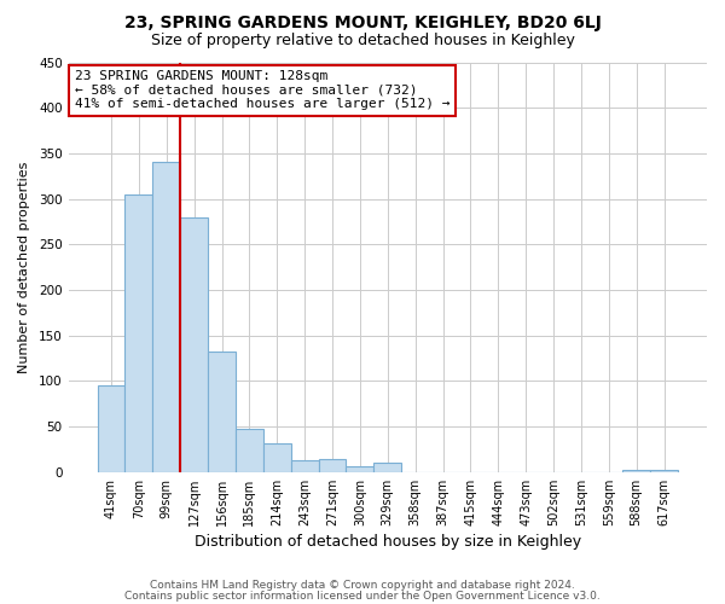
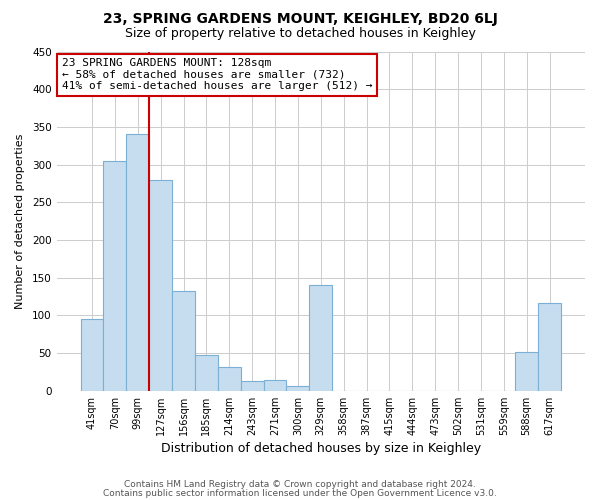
329sqm: 10 -> 140
588sqm: 2 -> 52
617sqm: 2 -> 116
